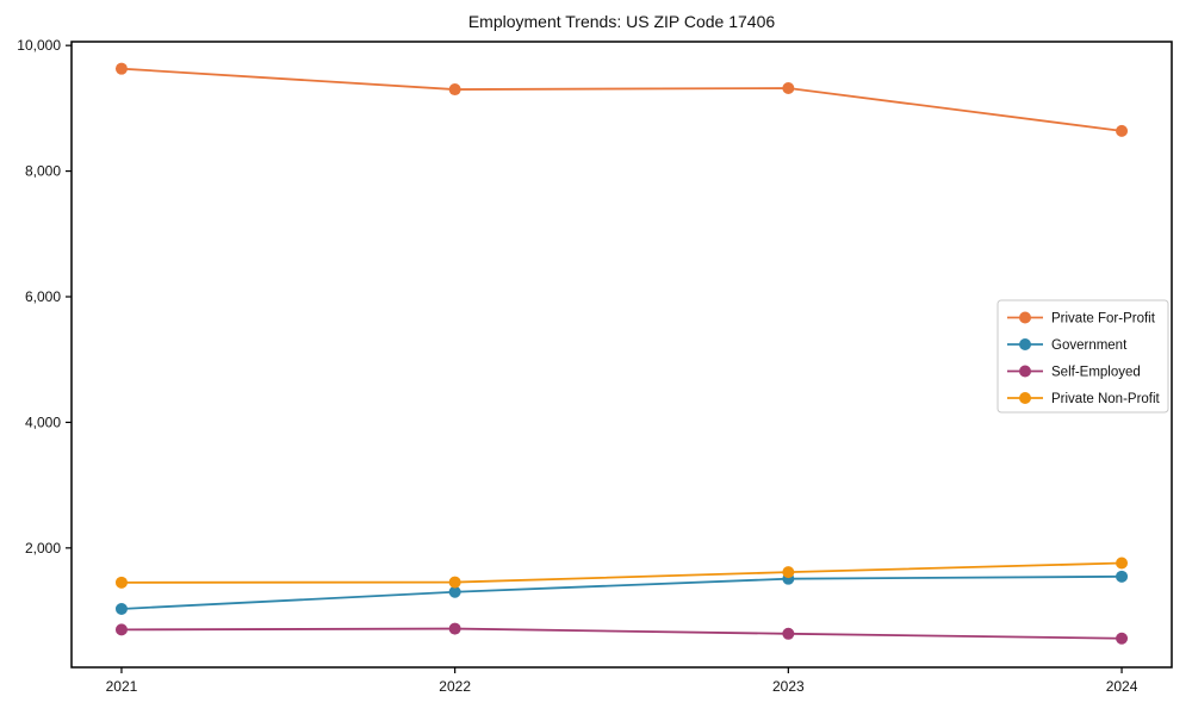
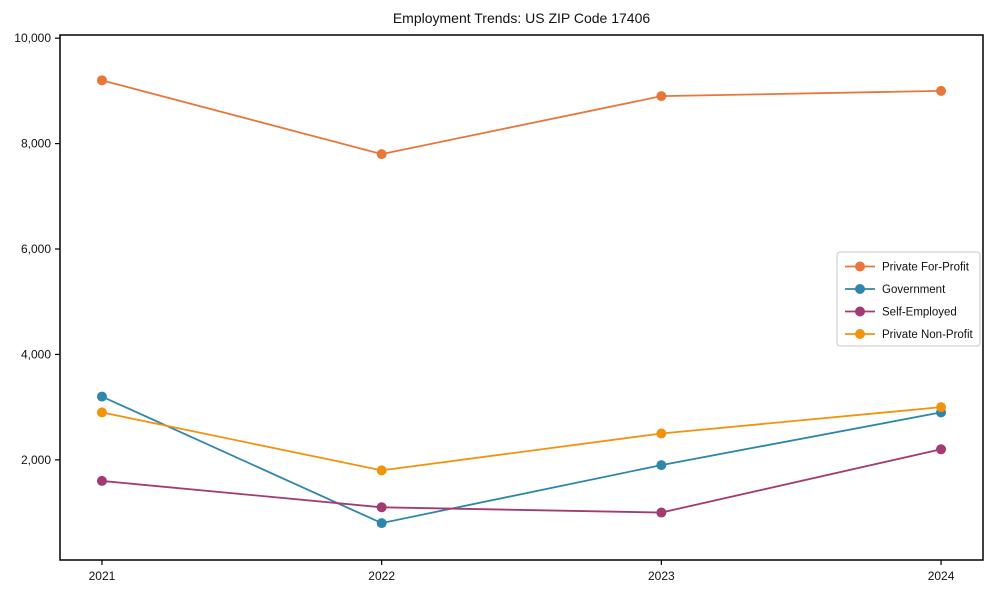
Private For-Profit/2021: 9600 -> 9200
Government/2021: 1000 -> 3200
Self-Employed/2021: 700 -> 1600
Private Non-Profit/2021: 1400 -> 2900
Private For-Profit/2022: 9300 -> 7800
Government/2022: 1300 -> 800
Self-Employed/2022: 700 -> 1100
Private Non-Profit/2022: 1500 -> 1800
Private For-Profit/2023: 9300 -> 8900
Government/2023: 1500 -> 1900
Self-Employed/2023: 600 -> 1000
Private Non-Profit/2023: 1600 -> 2500
Private For-Profit/2024: 8600 -> 9000
Government/2024: 1500 -> 2900
Self-Employed/2024: 600 -> 2200
Private Non-Profit/2024: 1800 -> 3000
